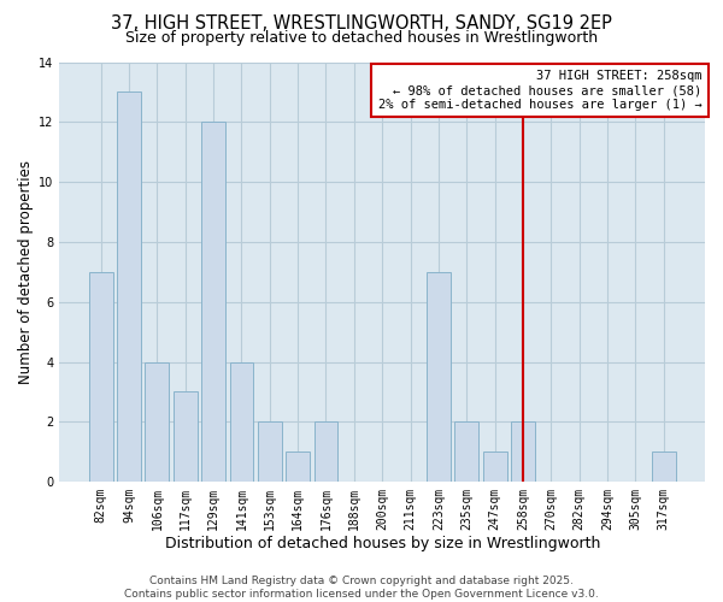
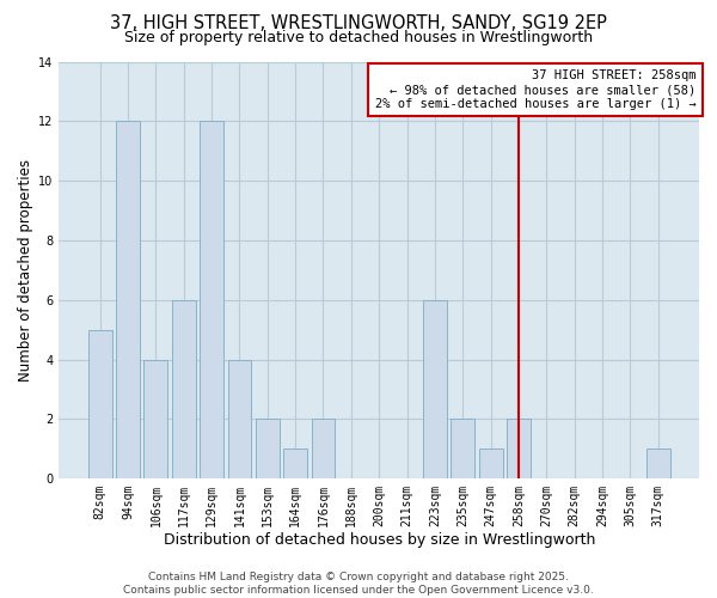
82sqm: 7 -> 5
94sqm: 13 -> 12
117sqm: 3 -> 6
223sqm: 7 -> 6
